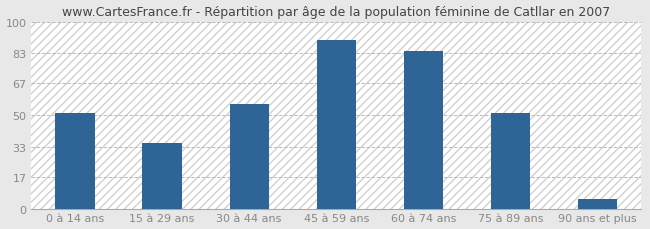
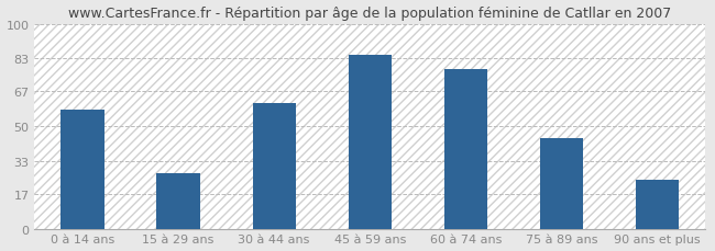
0 à 14 ans: 51 -> 58
15 à 29 ans: 35 -> 27
30 à 44 ans: 56 -> 61
45 à 59 ans: 90 -> 85
60 à 74 ans: 84 -> 78
75 à 89 ans: 51 -> 44
90 ans et plus: 5 -> 24
